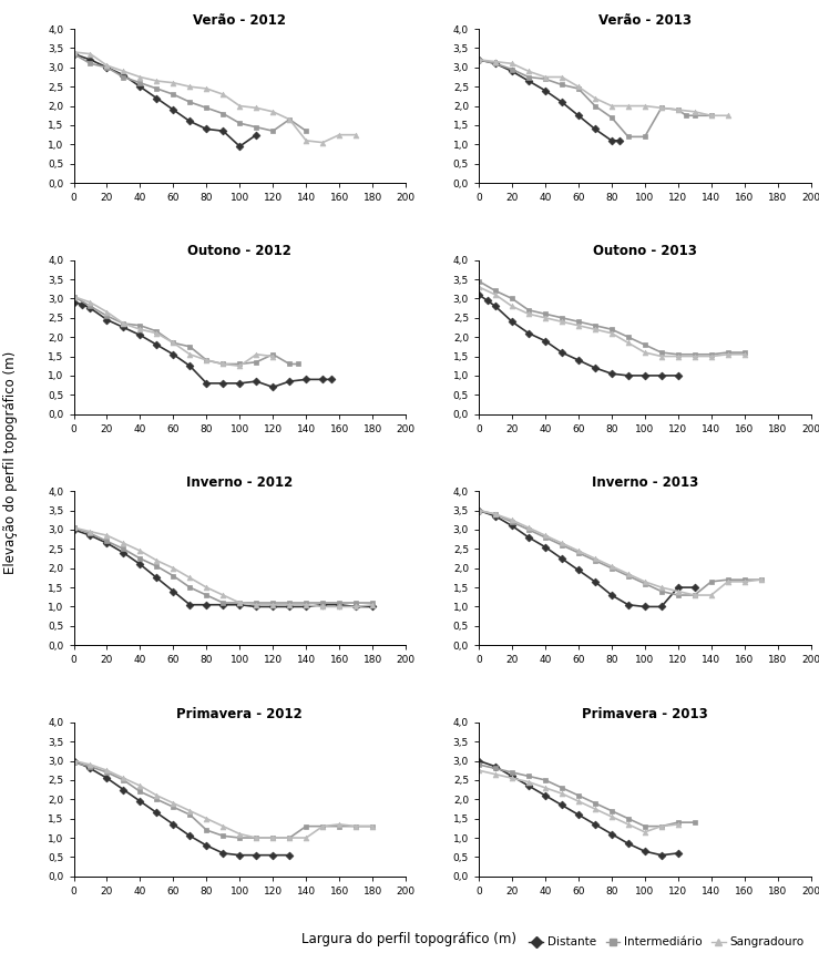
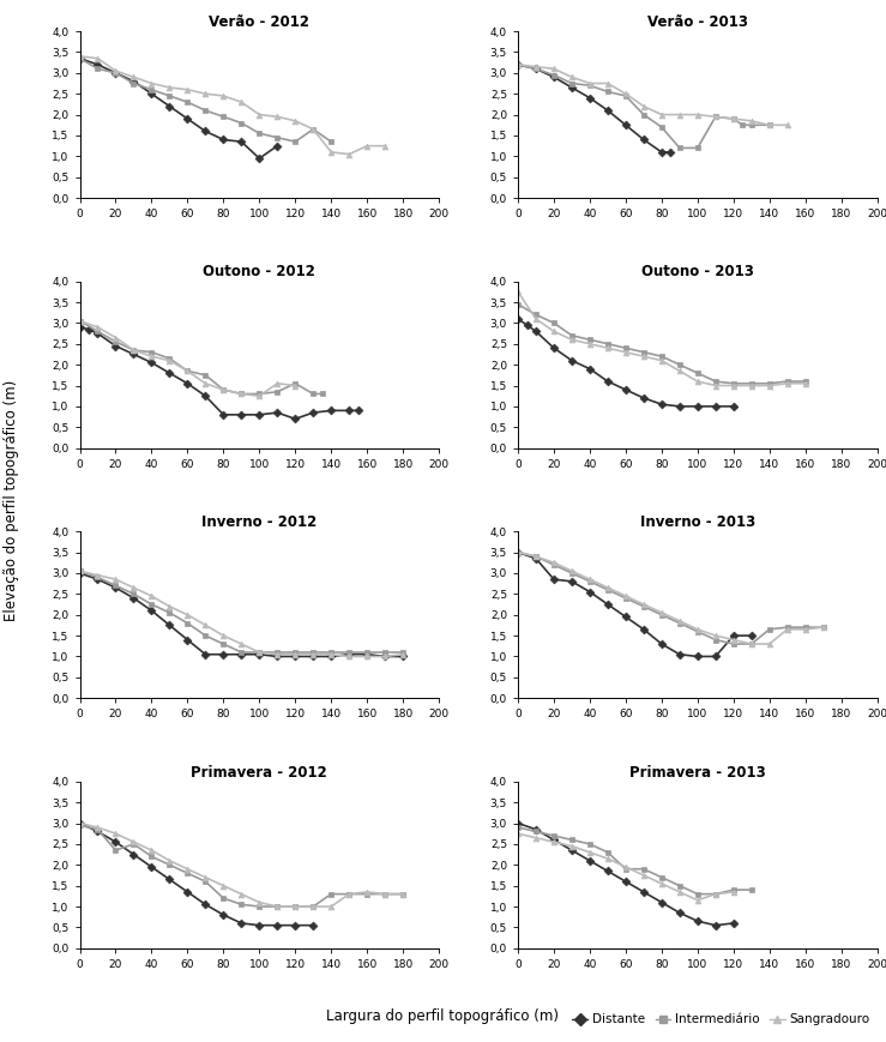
Outono - 2013/Sangradouro/0: 3,30 -> 3,75
Inverno - 2013/Distante/20: 3,10 -> 2,85
Primavera - 2012/Intermediário/20: 2,70 -> 2,35
Primavera - 2013/Intermediário/60: 2,1 -> 1,9
